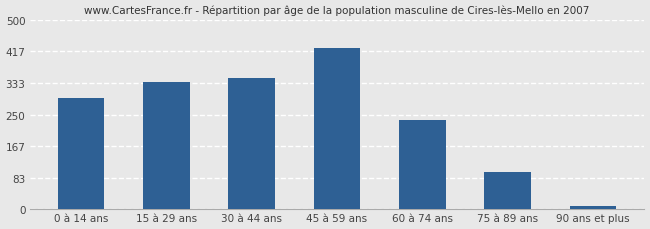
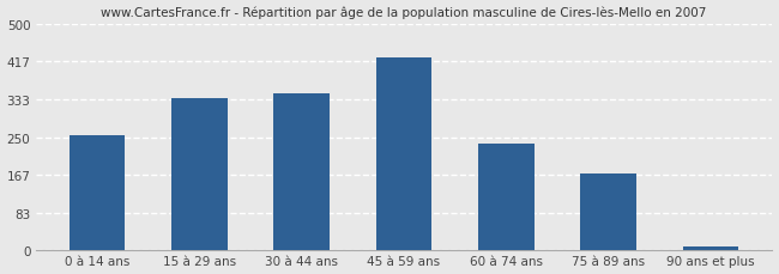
0 à 14 ans: 293 -> 255
75 à 89 ans: 98 -> 170
